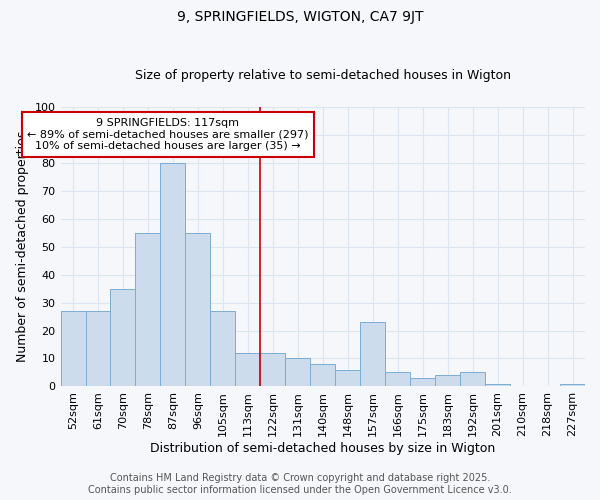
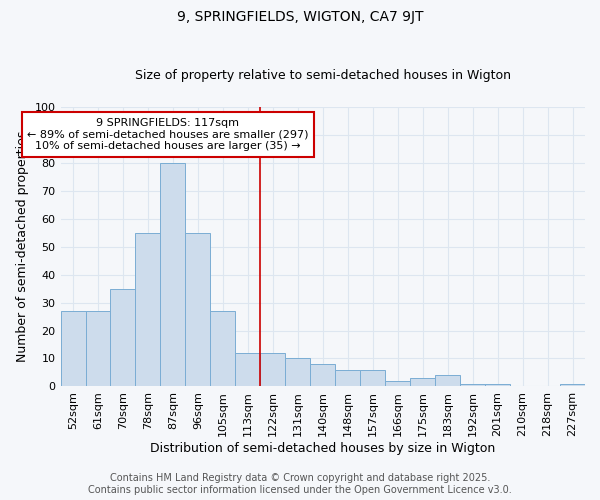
157sqm: 23 -> 6
166sqm: 5 -> 2
192sqm: 5 -> 1
